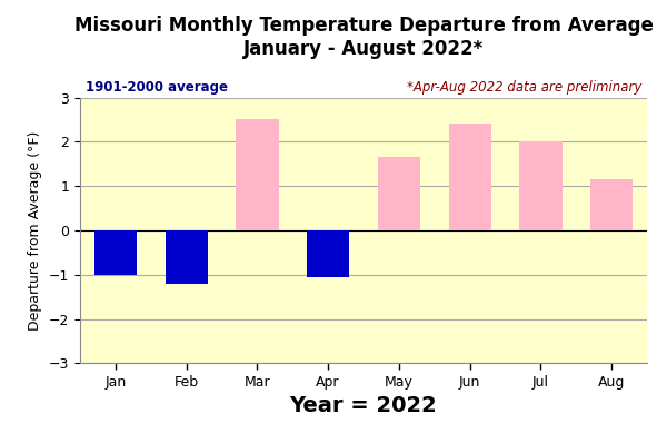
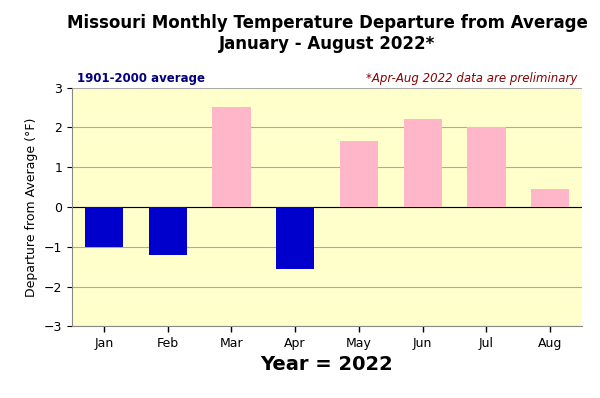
Apr: -1.05 -> -1.55
Jun: 2.40 -> 2.20
Aug: 1.15 -> 0.45
